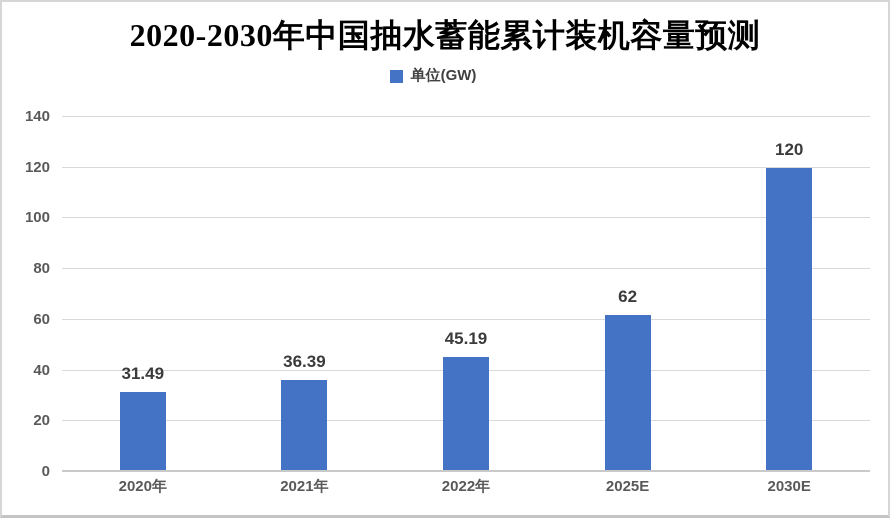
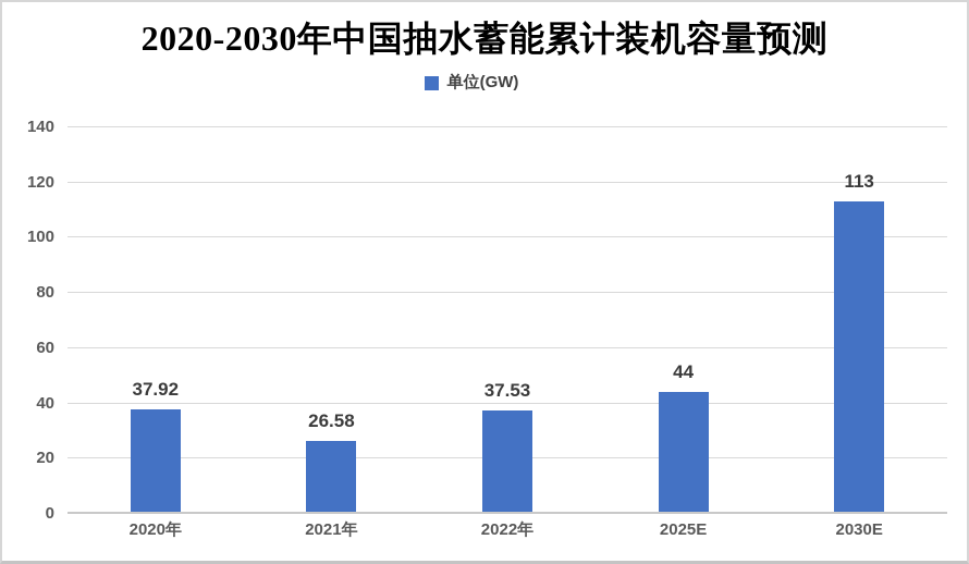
2020年: 31.49 -> 37.92
2021年: 36.39 -> 26.58
2022年: 45.19 -> 37.53
2025E: 62 -> 44
2030E: 120 -> 113
